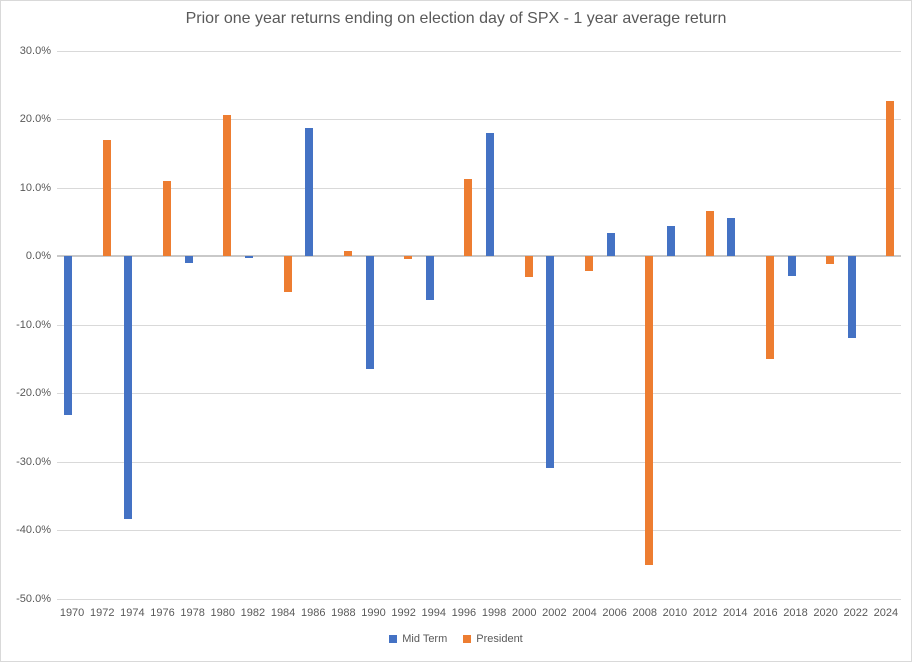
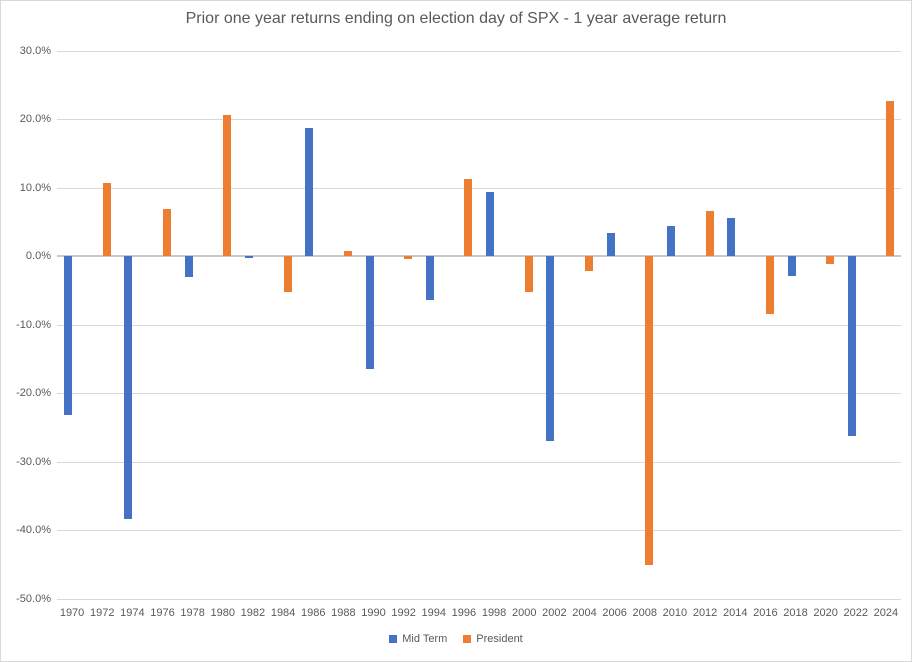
President/1972: 17% -> 11%
President/1976: 11% -> 7%
Mid Term/1978: -1% -> -3%
Mid Term/1998: 18% -> 9%
President/2000: -3% -> -5%
Mid Term/2002: -31% -> -27%
President/2016: -15% -> -8%
Mid Term/2022: -12% -> -26%
